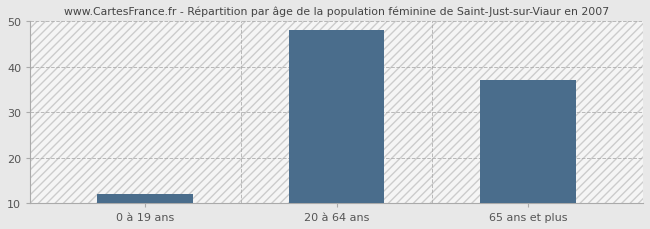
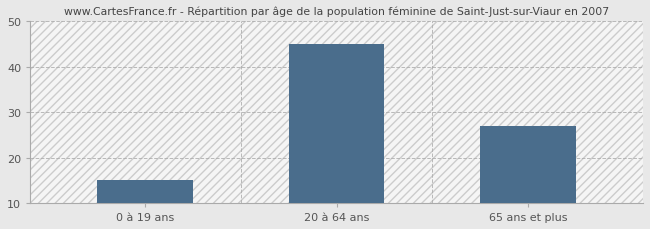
0 à 19 ans: 12 -> 15
20 à 64 ans: 48 -> 45
65 ans et plus: 37 -> 27
